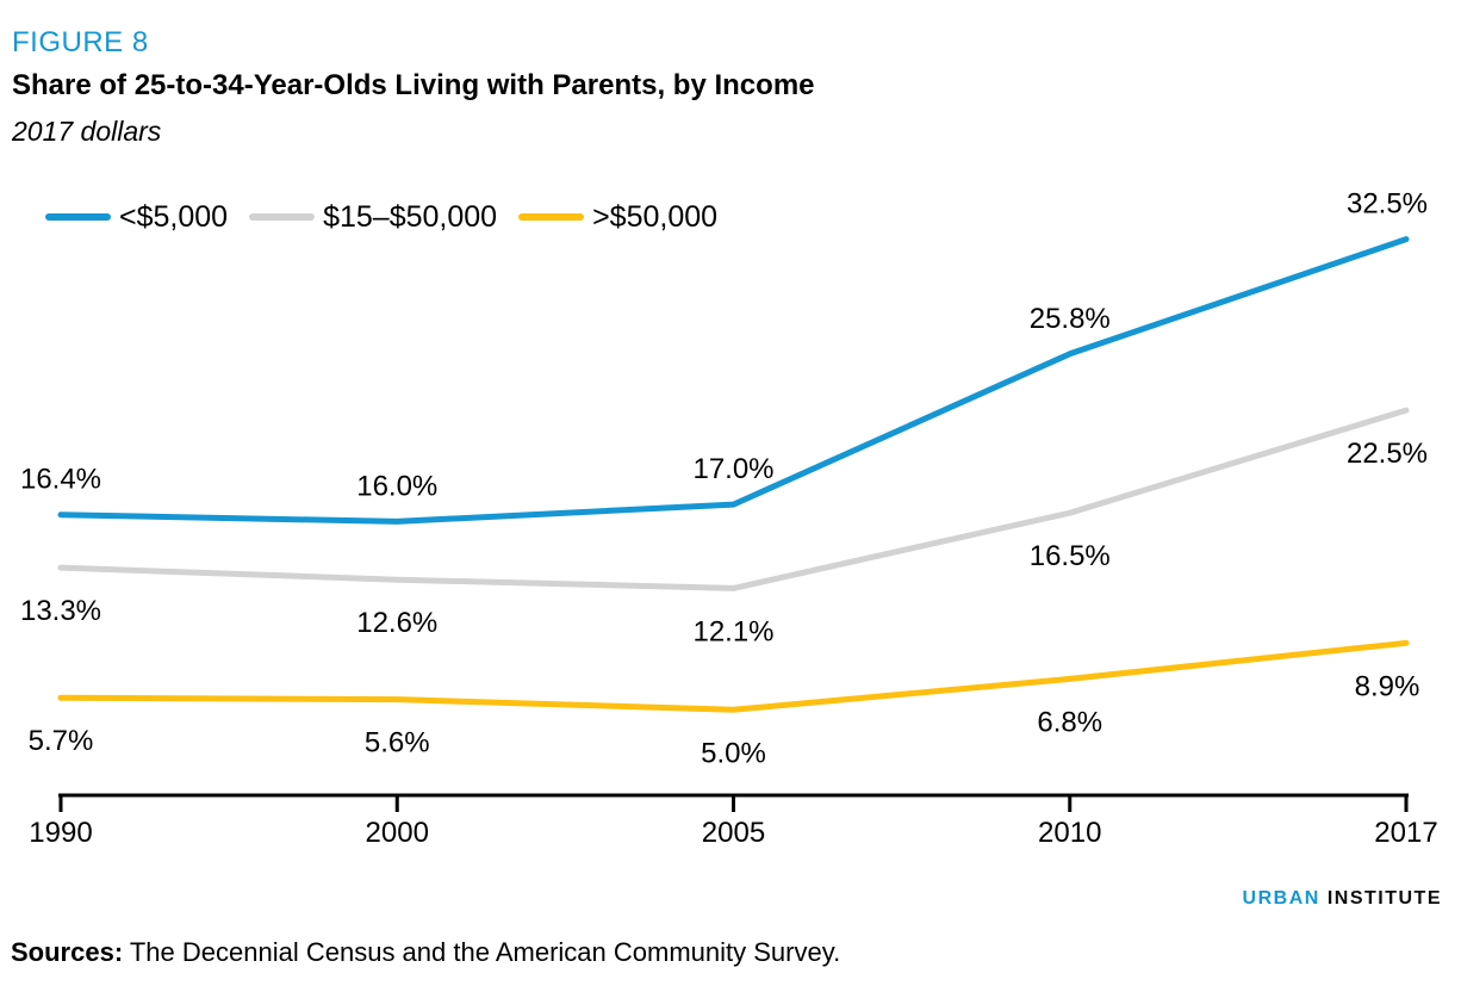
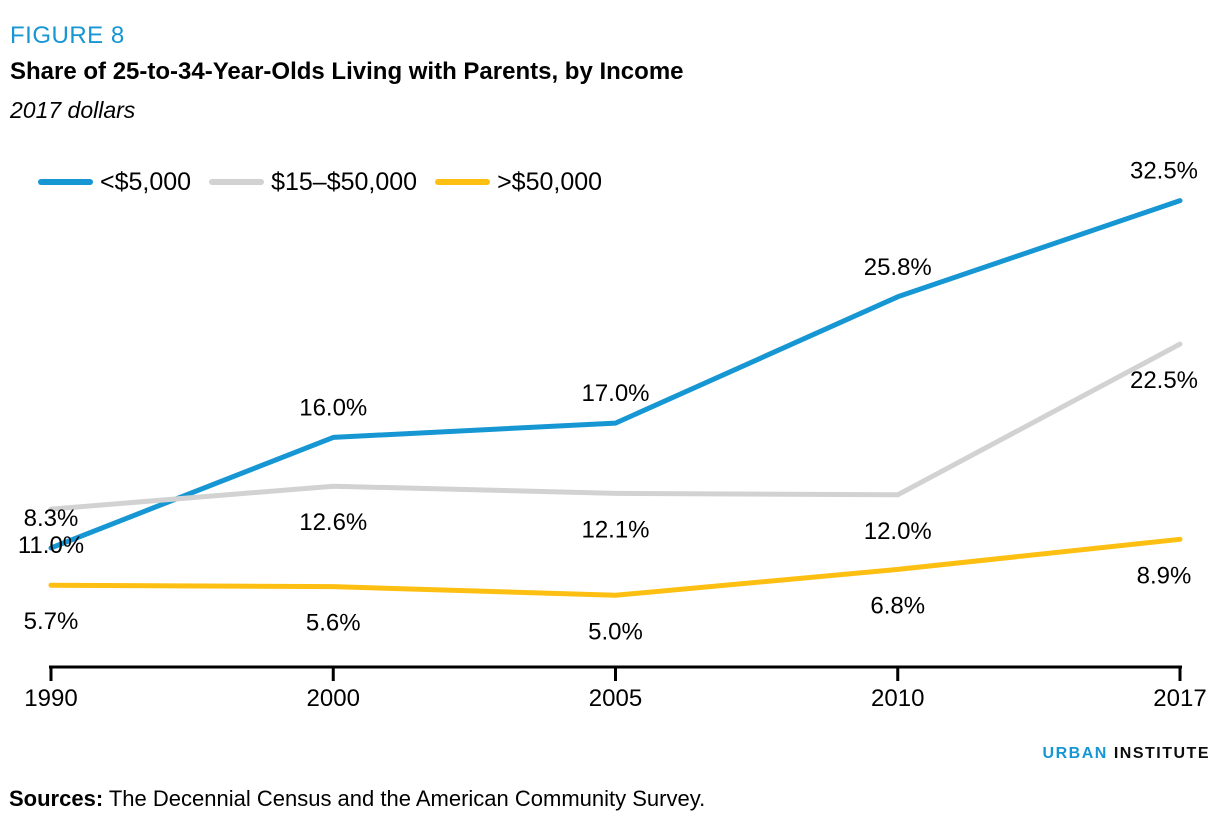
<$5,000/1990: 16.4% -> 8.3%
$15–$50,000/1990: 13.3% -> 11.0%
$15–$50,000/2010: 16.5% -> 12.0%
